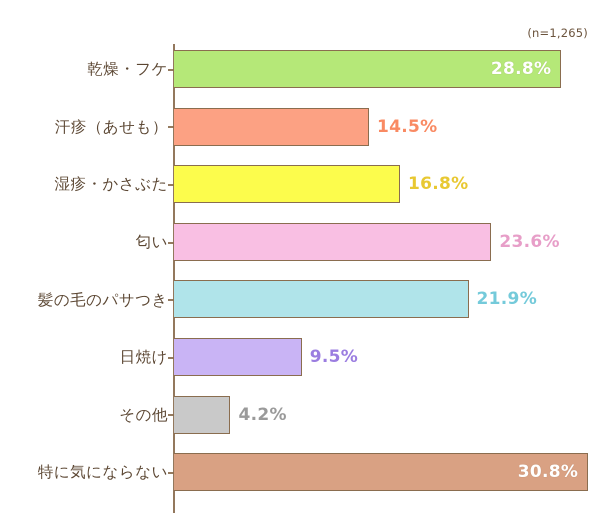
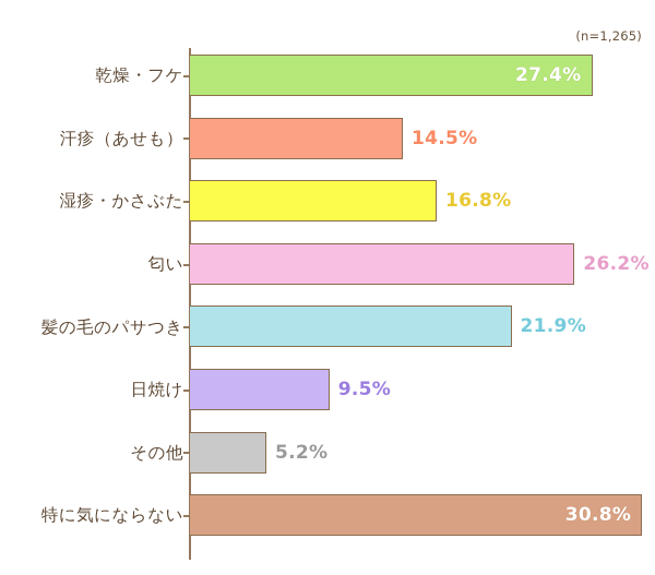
乾燥・フケ: 28.8% -> 27.4%
匂い: 23.6% -> 26.2%
その他: 4.2% -> 5.2%
